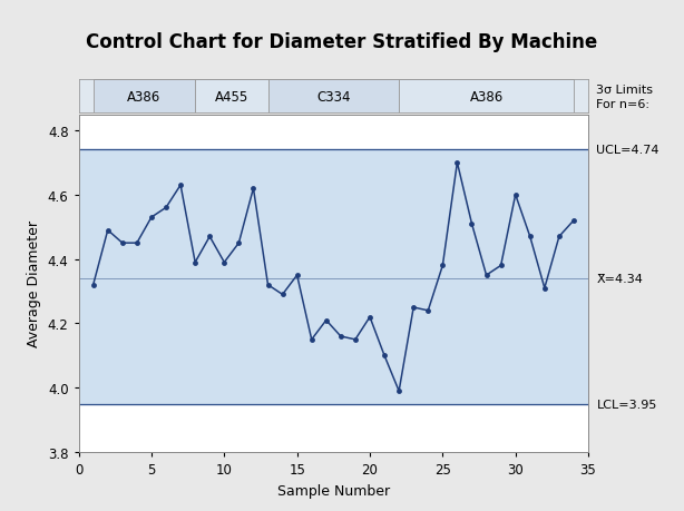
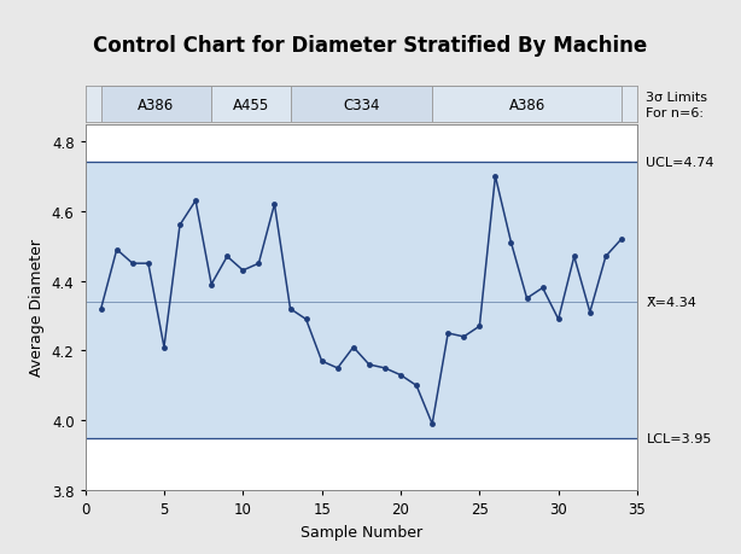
5: 4.53 -> 4.21
10: 4.39 -> 4.43
15: 4.35 -> 4.17
20: 4.22 -> 4.13
25: 4.38 -> 4.27
30: 4.60 -> 4.29
